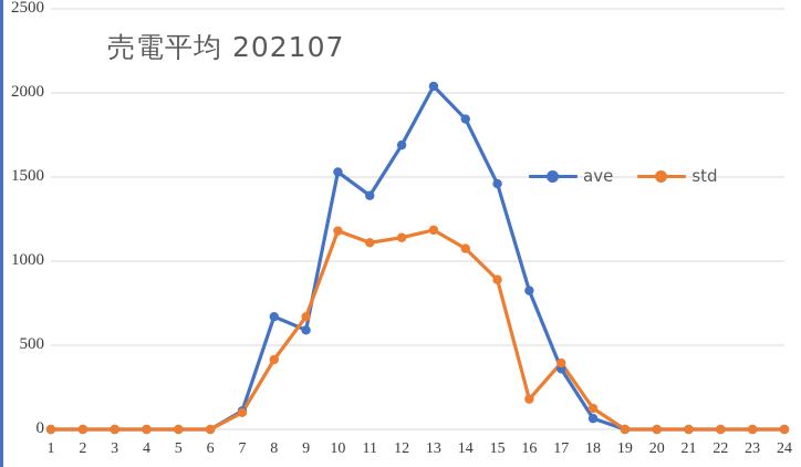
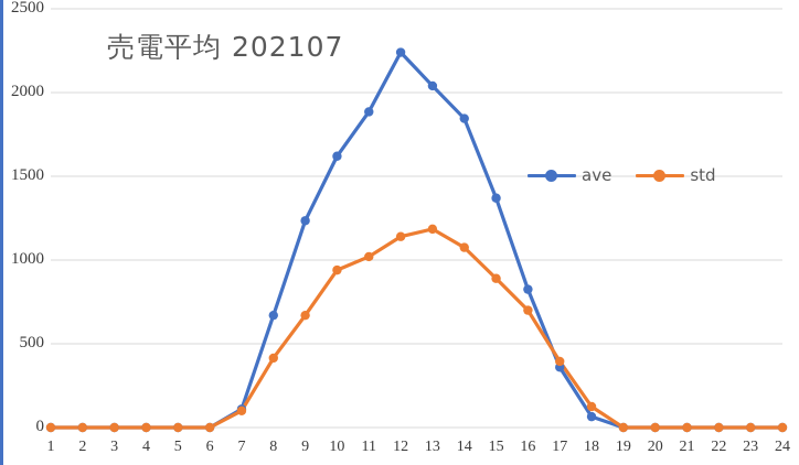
ave/9: 590 -> 1240
ave/10: 1530 -> 1620
std/10: 1180 -> 940
ave/11: 1390 -> 1880
std/11: 1110 -> 1020
ave/12: 1690 -> 2240
ave/15: 1460 -> 1370
std/16: 180 -> 700
